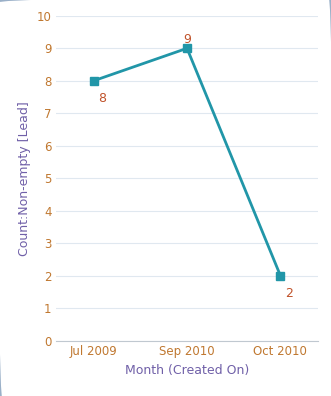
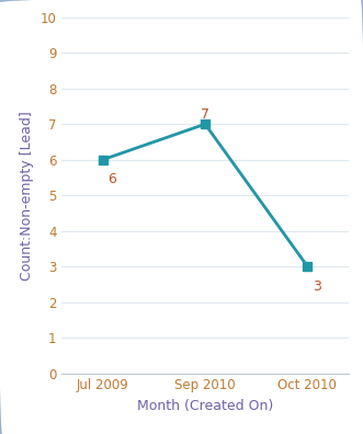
Jul 2009: 8 -> 6
Sep 2010: 9 -> 7
Oct 2010: 2 -> 3
